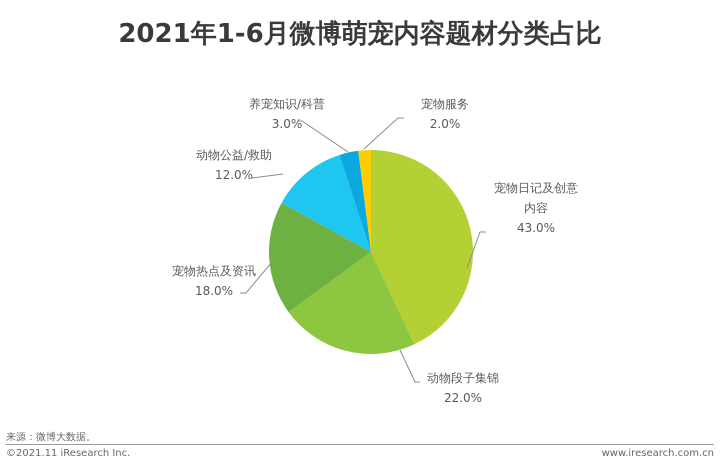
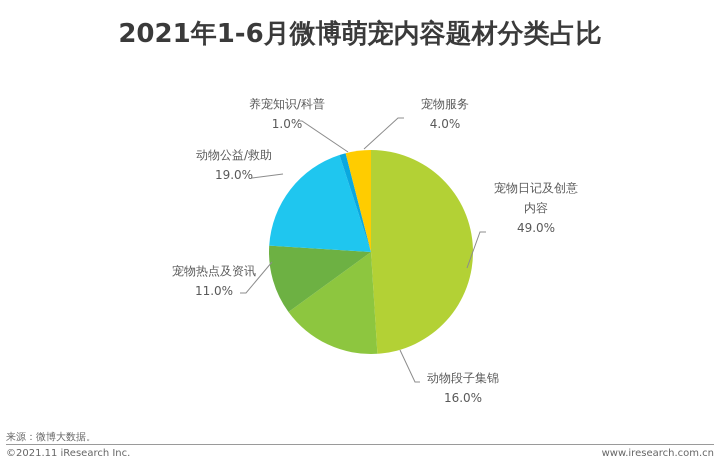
宠物日记及创意内容: 43.0% -> 49.0%
动物段子集锦: 22.0% -> 16.0%
宠物热点及资讯: 18.0% -> 11.0%
动物公益/救助: 12.0% -> 19.0%
养宠知识/科普: 3.0% -> 1.0%
宠物服务: 2.0% -> 4.0%
